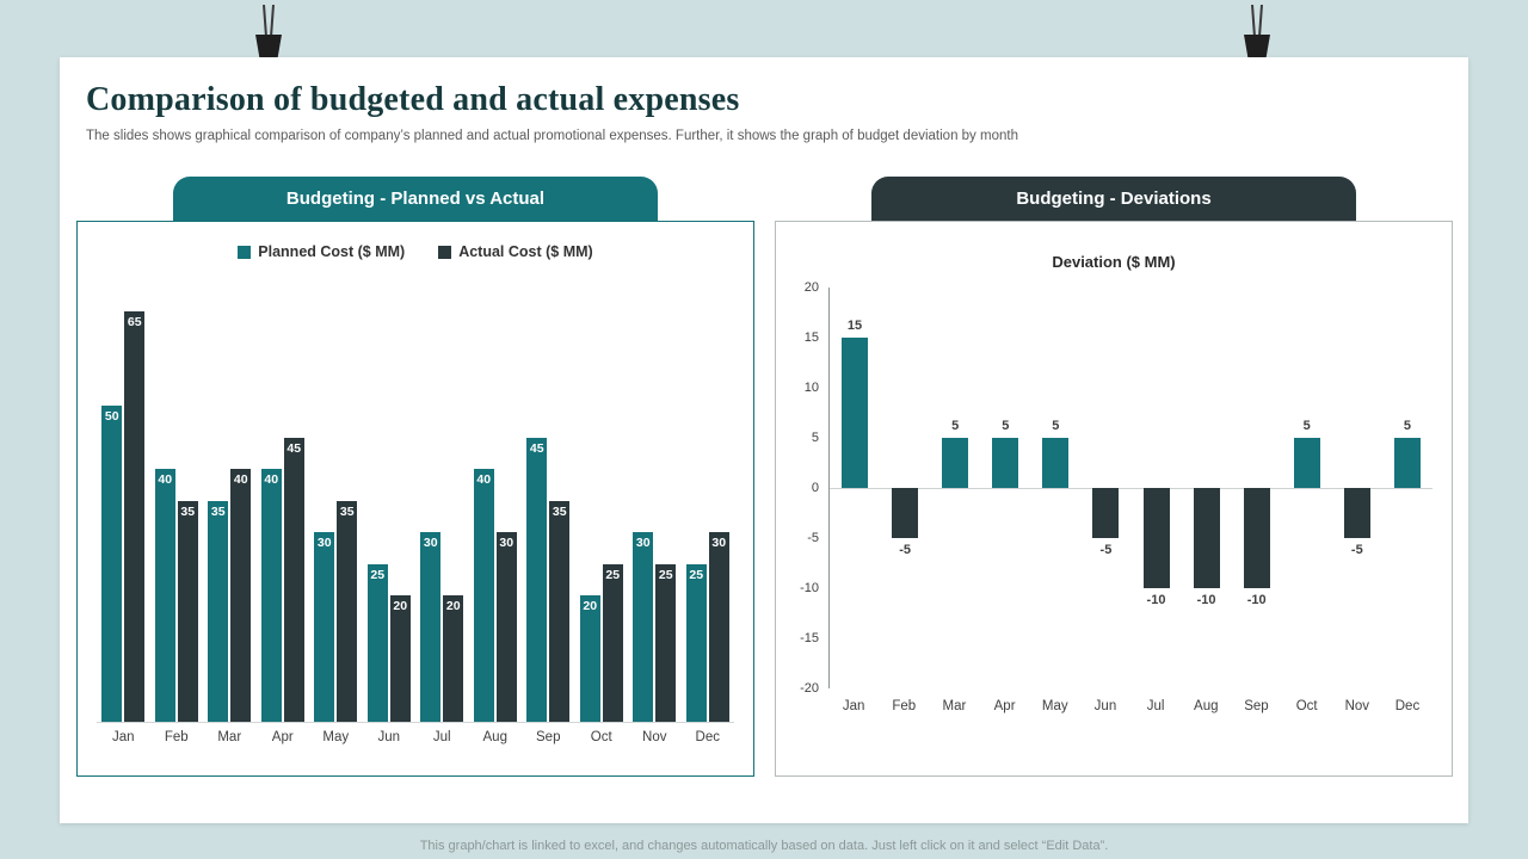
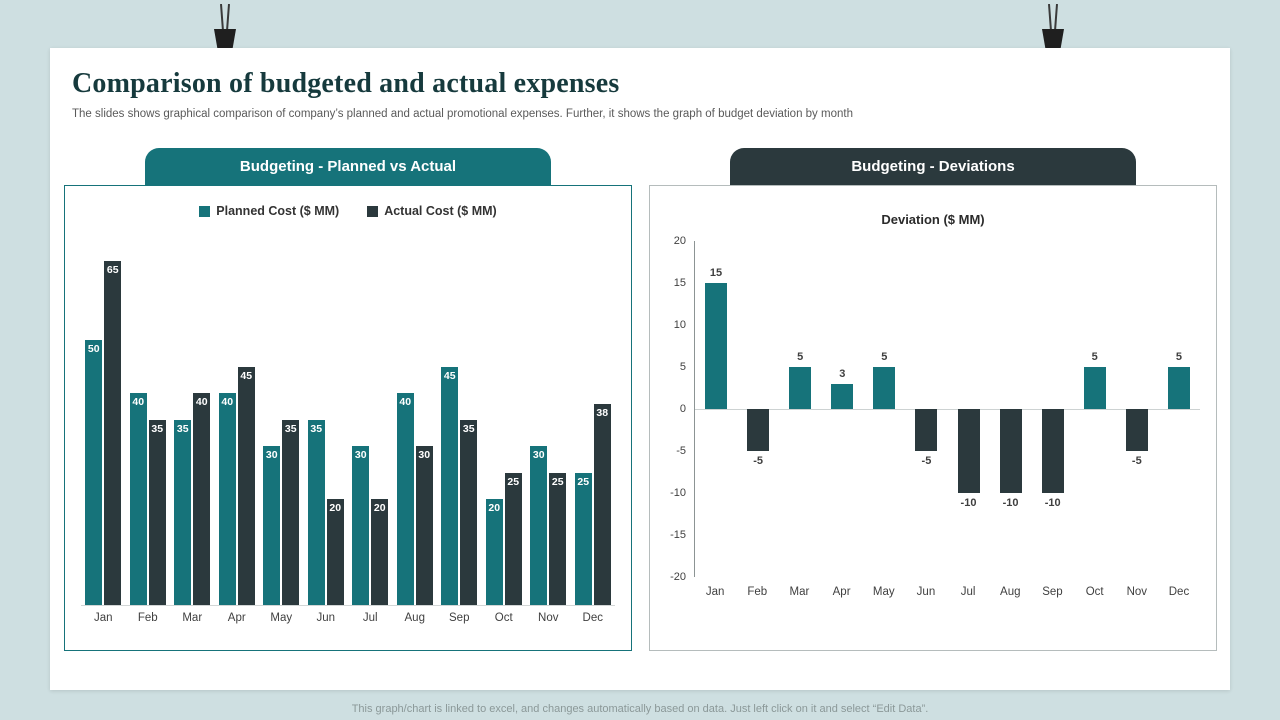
Budgeting - Planned vs Actual/Planned Cost ($ MM)/Jun: 25 -> 35
Budgeting - Planned vs Actual/Actual Cost ($ MM)/Dec: 30 -> 38
Deviation ($ MM)/Apr: 5 -> 3
